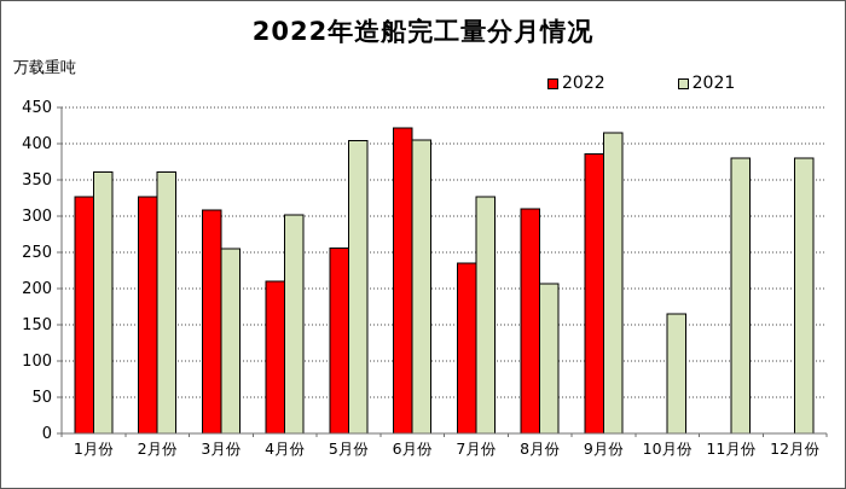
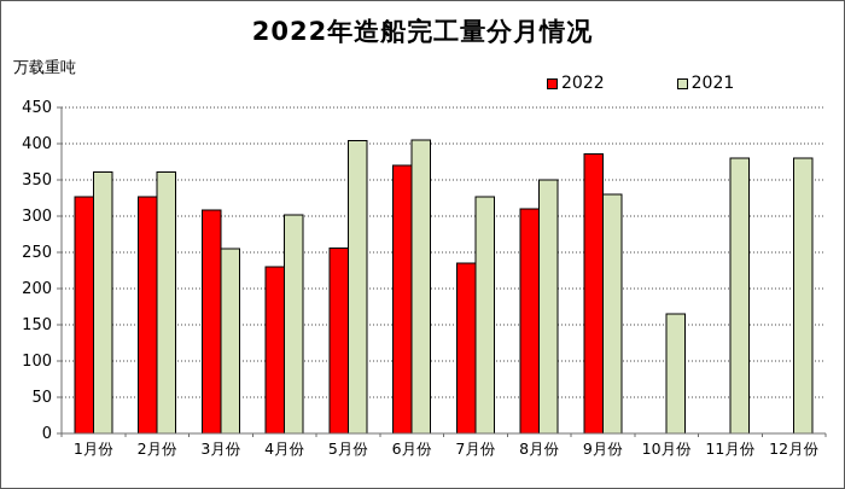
2022/4月份: 210 -> 230
2022/6月份: 420 -> 370
2021/8月份: 210 -> 350
2021/9月份: 420 -> 330
